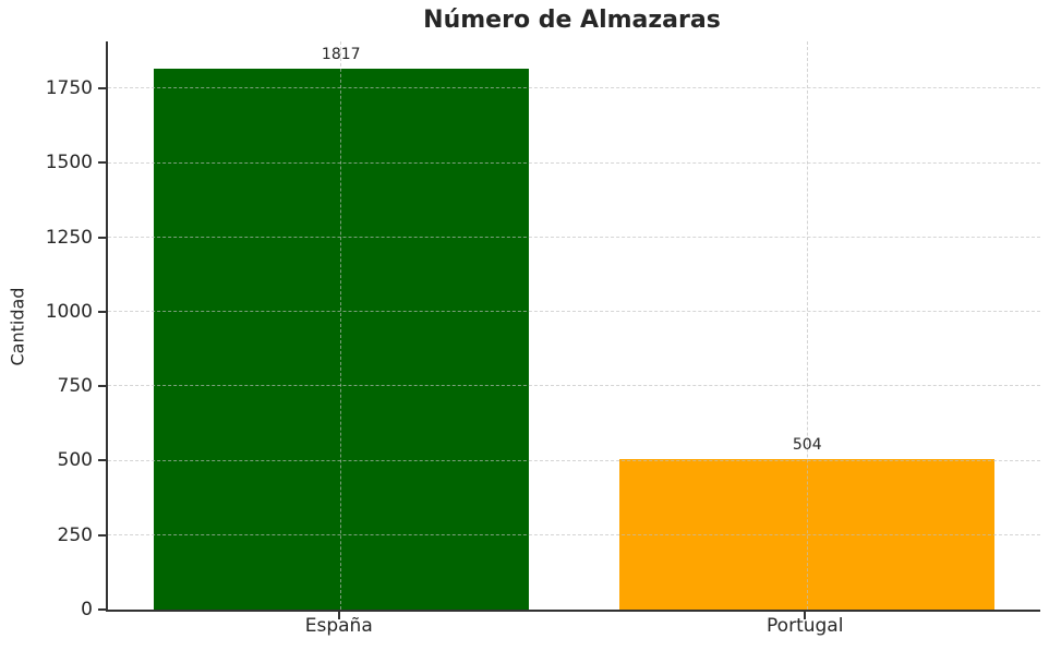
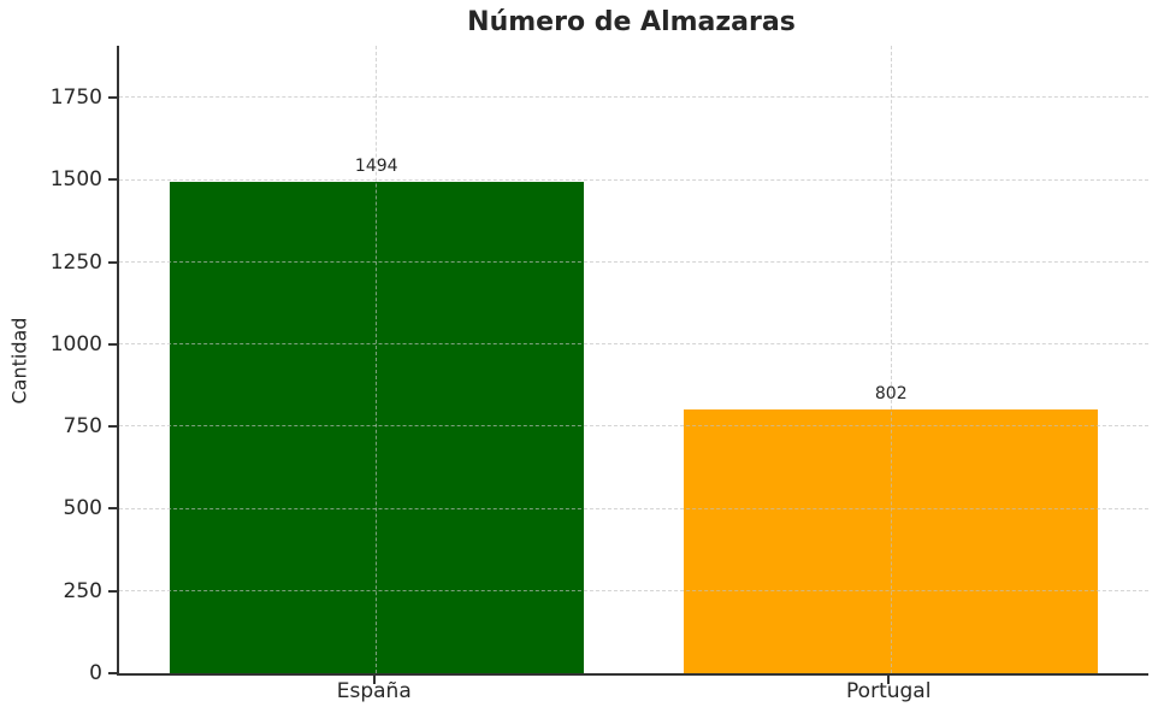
España: 1817 -> 1494
Portugal: 504 -> 802
